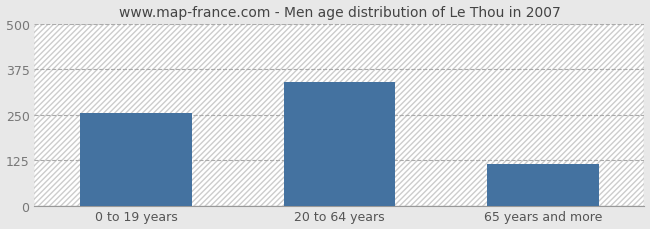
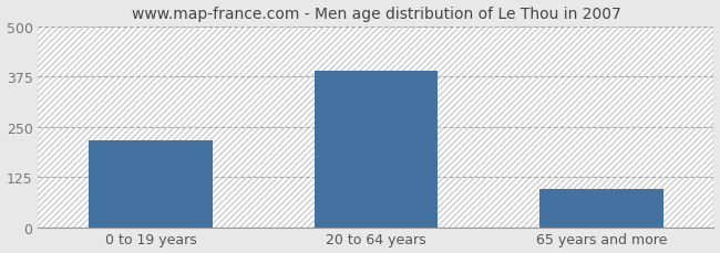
0 to 19 years: 255 -> 215
20 to 64 years: 340 -> 390
65 years and more: 115 -> 95
